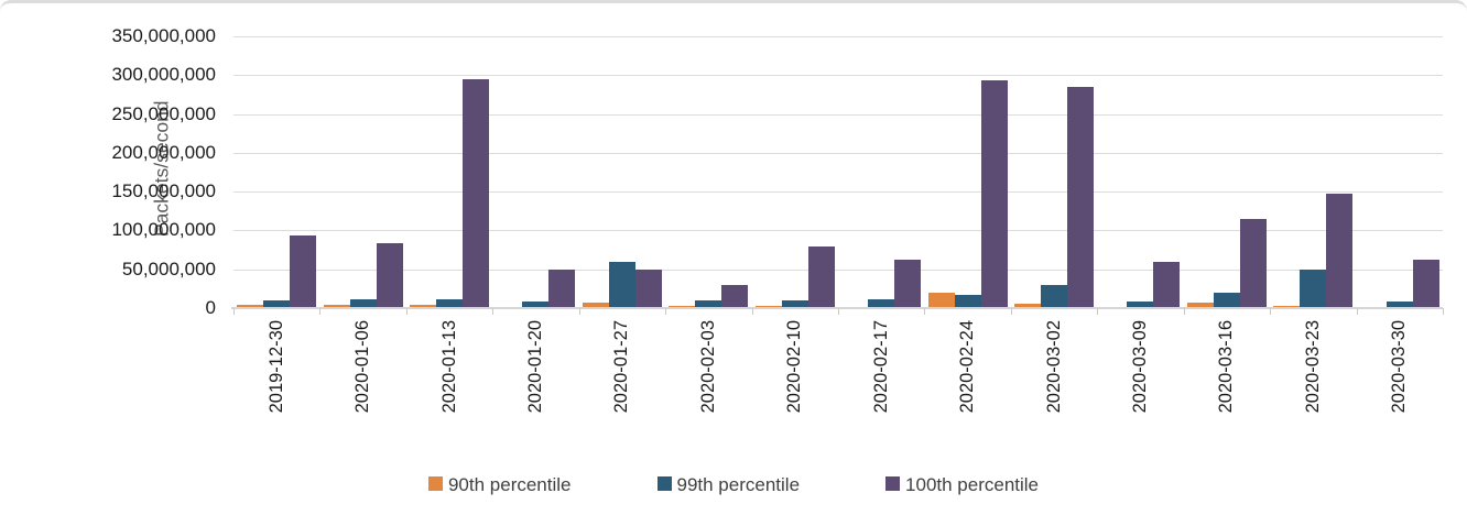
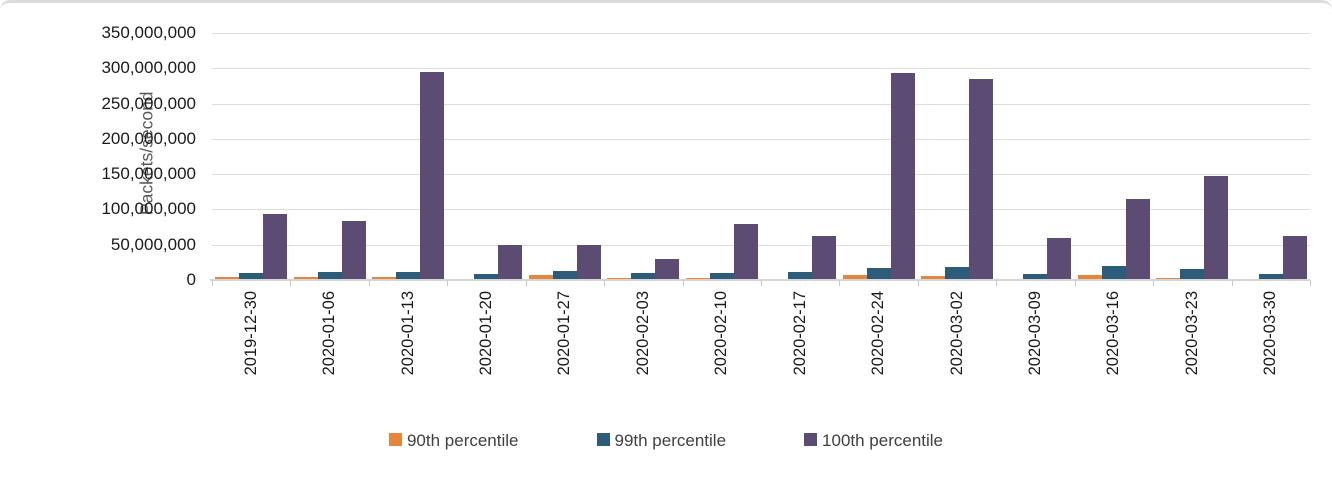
99th percentile/2020-01-27: 60000000 -> 10000000
90th percentile/2020-02-24: 20000000 -> 10000000
99th percentile/2020-03-02: 30000000 -> 20000000
99th percentile/2020-03-23: 50000000 -> 20000000
